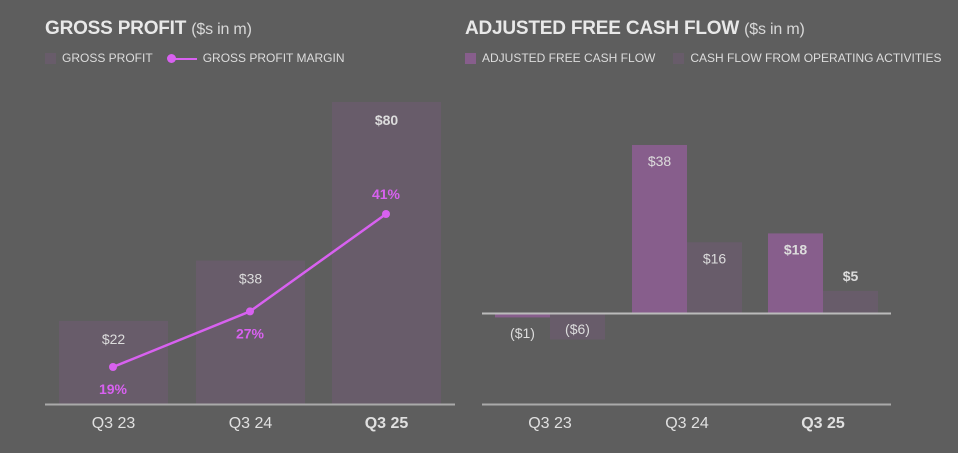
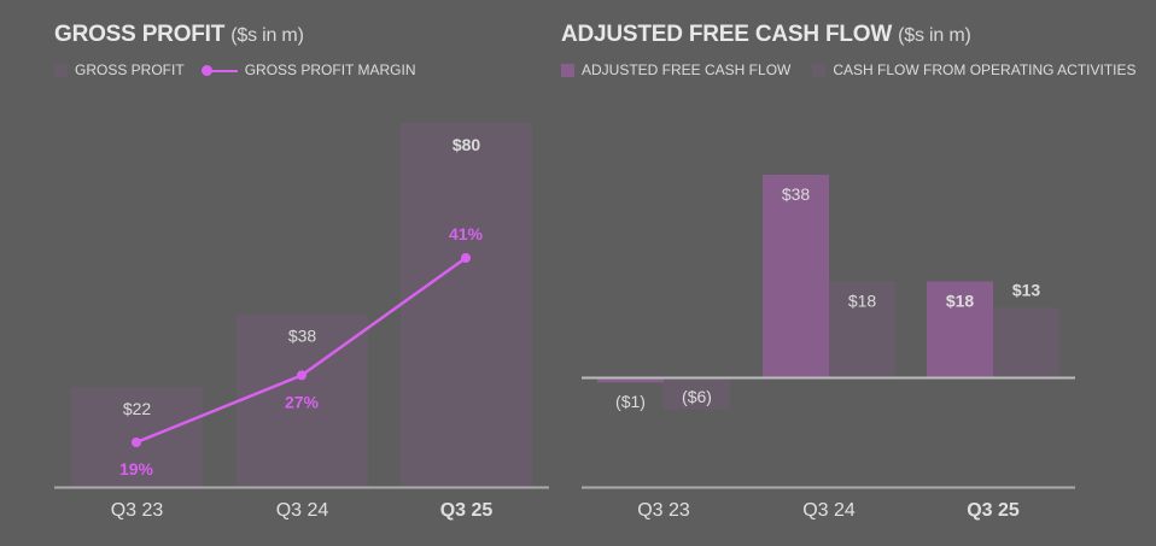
ADJUSTED FREE CASH FLOW ($s in m)/CASH FLOW FROM OPERATING ACTIVITIES/Q3 24: $16 -> $18
ADJUSTED FREE CASH FLOW ($s in m)/CASH FLOW FROM OPERATING ACTIVITIES/Q3 25: $5 -> $13
